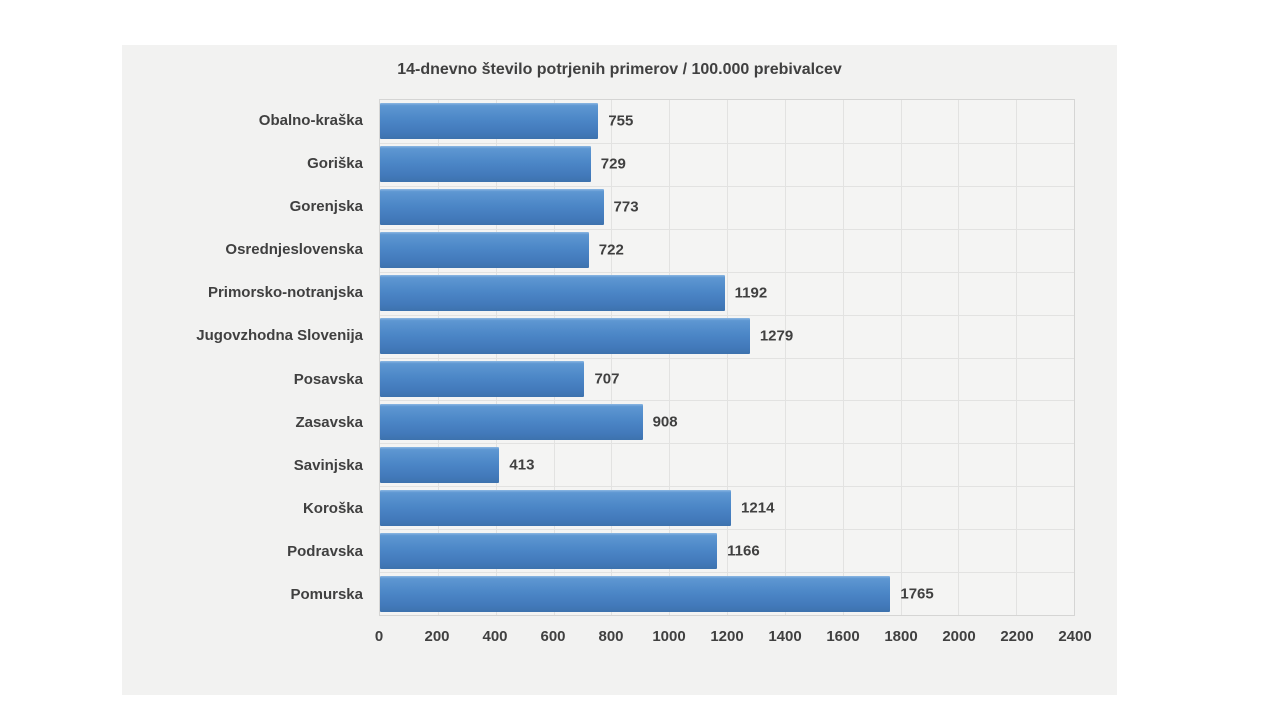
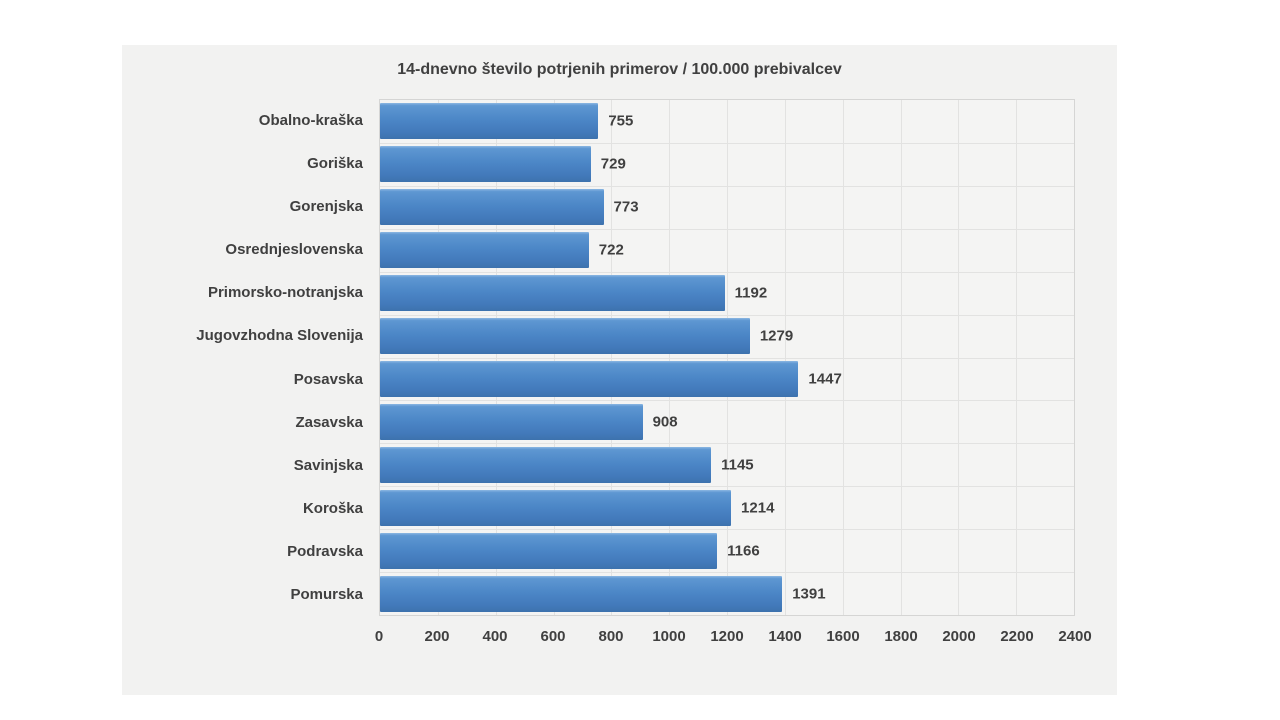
Posavska: 707 -> 1447
Savinjska: 413 -> 1145
Pomurska: 1765 -> 1391
